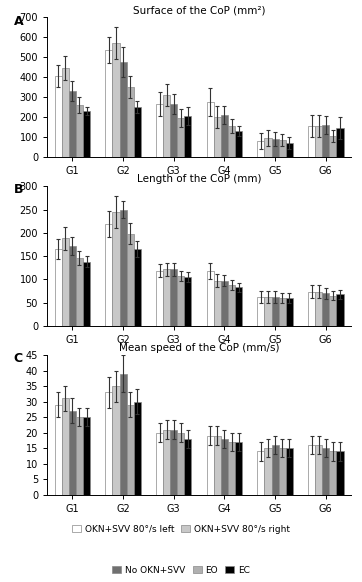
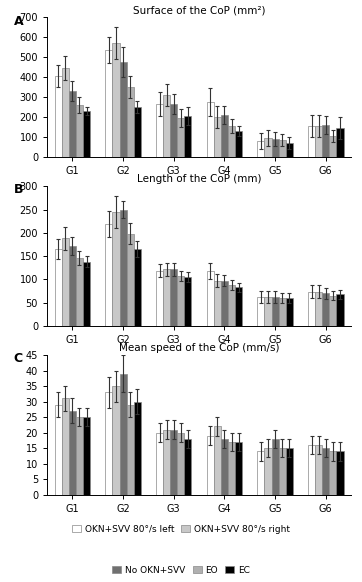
Mean speed of the CoP (mm/s)/OKN+SVV 80°/s right/G4: 19 -> 22
Mean speed of the CoP (mm/s)/No OKN+SVV/G5: 16 -> 18
